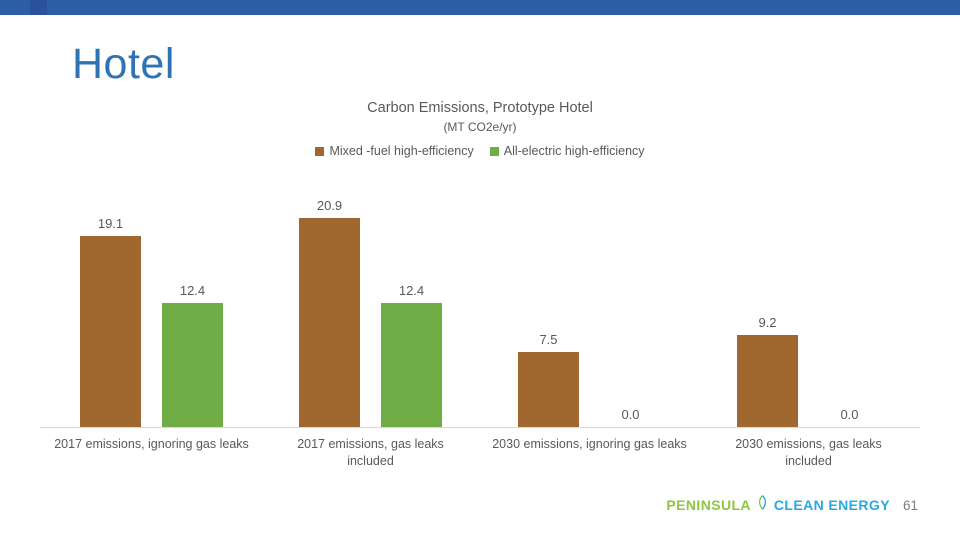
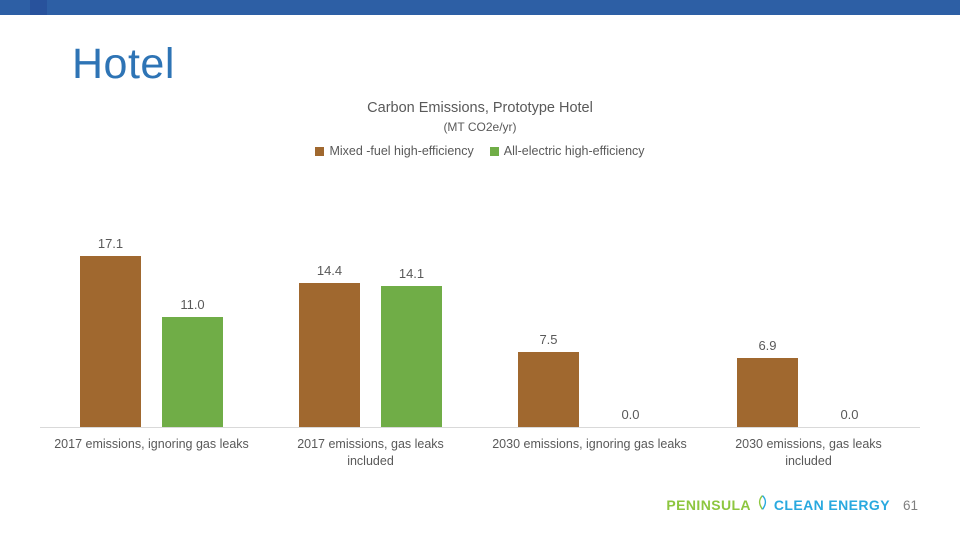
Mixed -fuel high-efficiency/2017 emissions, ignoring gas leaks: 19.1 -> 17.1
All-electric high-efficiency/2017 emissions, ignoring gas leaks: 12.4 -> 11.0
Mixed -fuel high-efficiency/2017 emissions, gas leaks included: 20.9 -> 14.4
All-electric high-efficiency/2017 emissions, gas leaks included: 12.4 -> 14.1
Mixed -fuel high-efficiency/2030 emissions, gas leaks included: 9.2 -> 6.9
